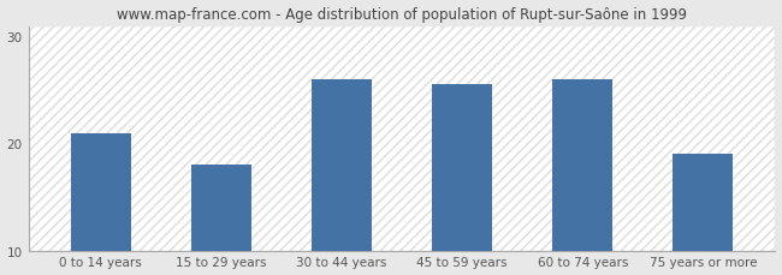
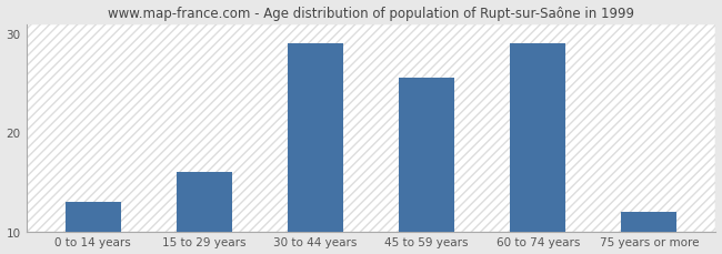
0 to 14 years: 21.0 -> 13.0
15 to 29 years: 18.0 -> 16.0
30 to 44 years: 26.0 -> 29.0
60 to 74 years: 26.0 -> 29.0
75 years or more: 19.0 -> 12.0
